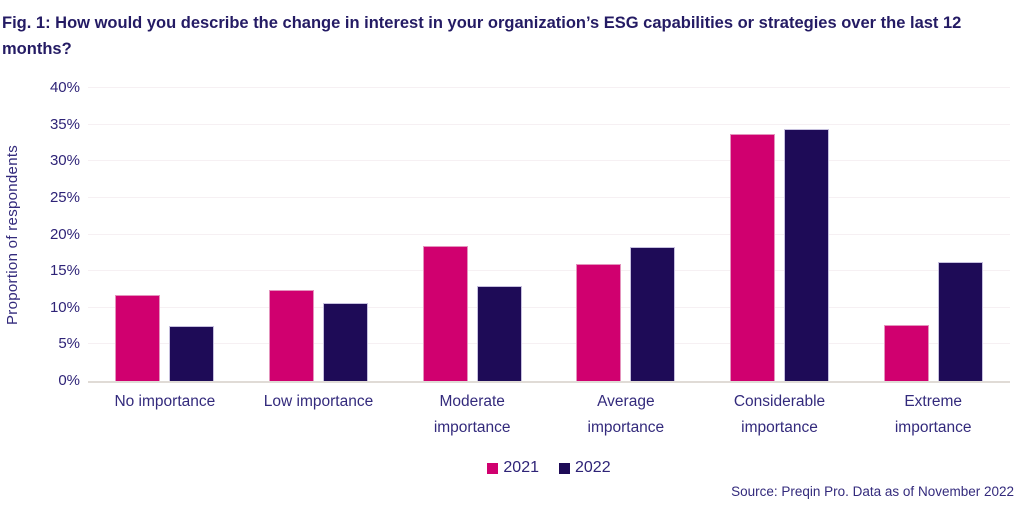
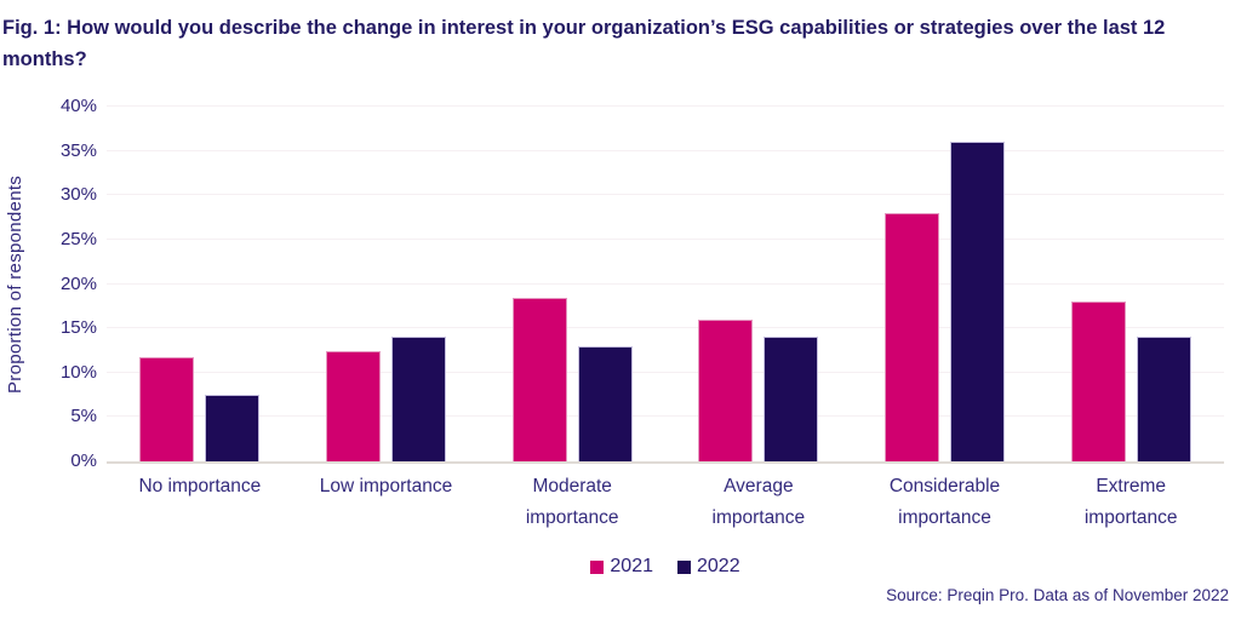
2022/Low importance: 11% -> 14%
2022/Average importance: 18% -> 14%
2021/Considerable importance: 34% -> 28%
2022/Considerable importance: 34% -> 36%
2021/Extreme importance: 8% -> 18%
2022/Extreme importance: 16% -> 14%
